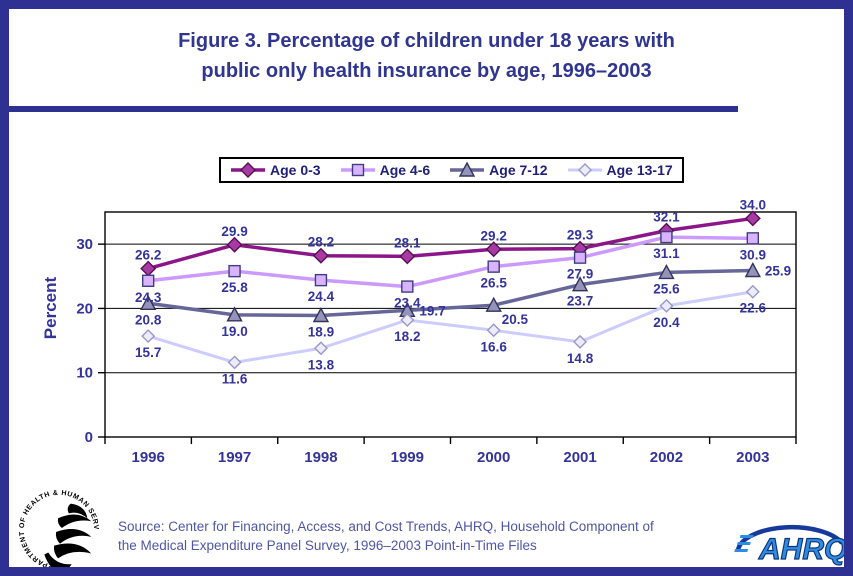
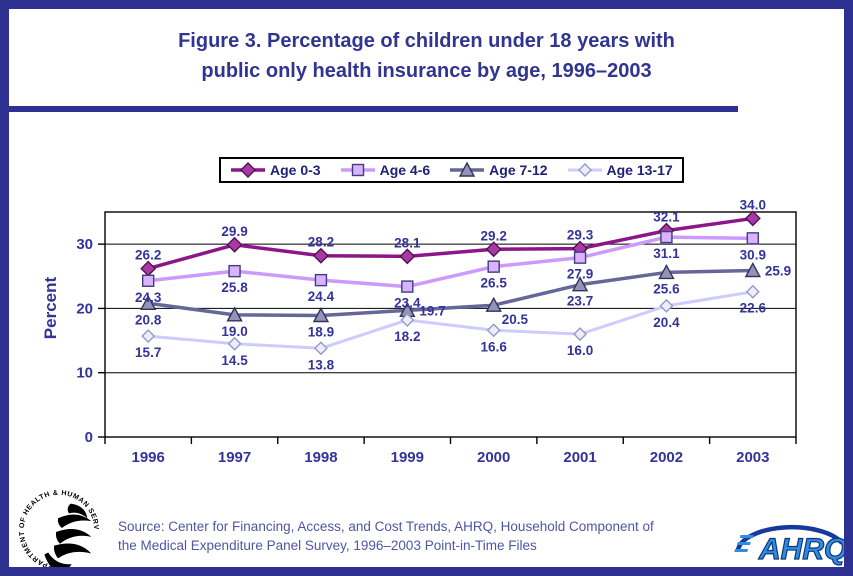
Age 13-17/1997: 11.6 -> 14.5
Age 13-17/2001: 14.8 -> 16.0
